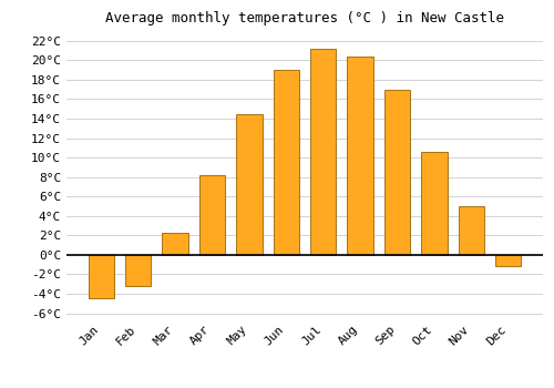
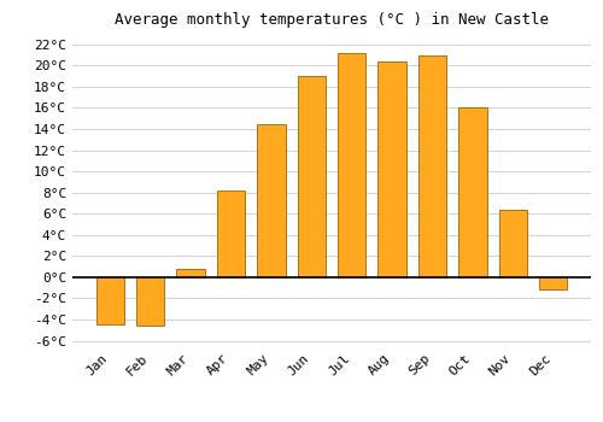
Feb: -3.2°C -> -4.6°C
Mar: 2.3°C -> 0.8°C
Sep: 17.0°C -> 21.0°C
Oct: 10.6°C -> 16.0°C
Nov: 5.0°C -> 6.4°C
